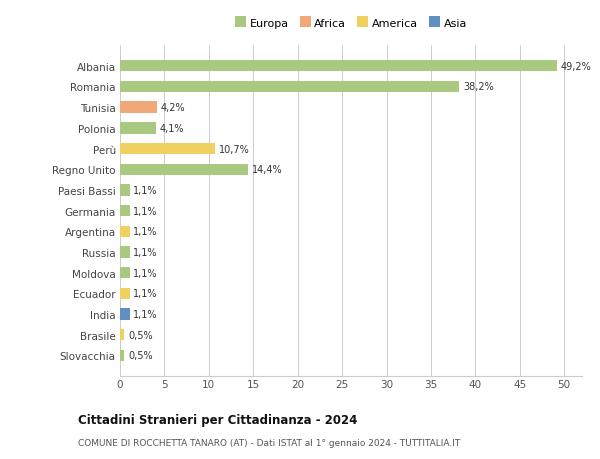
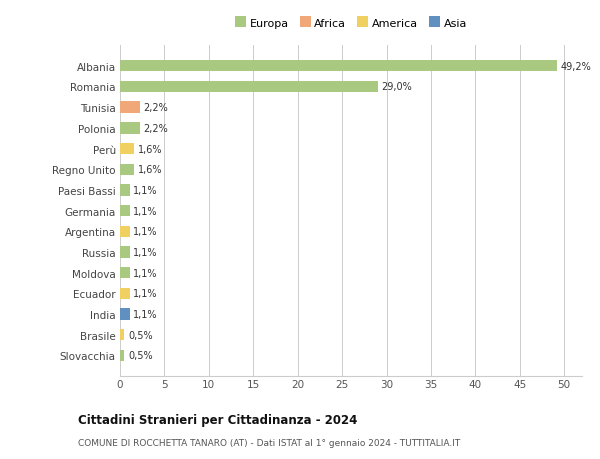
Romania: 38,2% -> 29,0%
Tunisia: 4,2% -> 2,2%
Polonia: 4,1% -> 2,2%
Perù: 10,7% -> 1,6%
Regno Unito: 14,4% -> 1,6%
